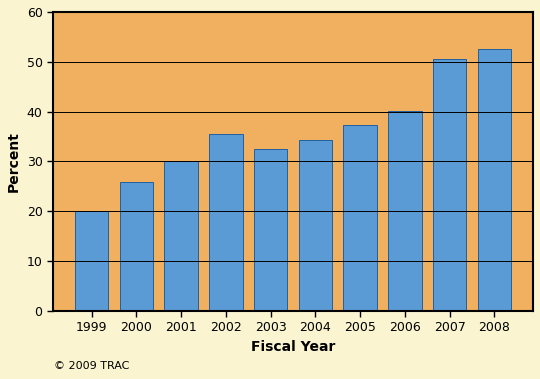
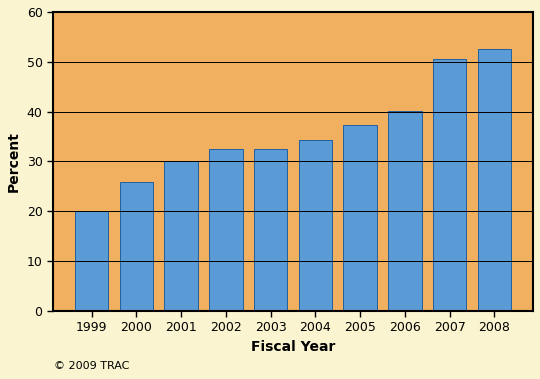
2002: 35.5 -> 32.5
